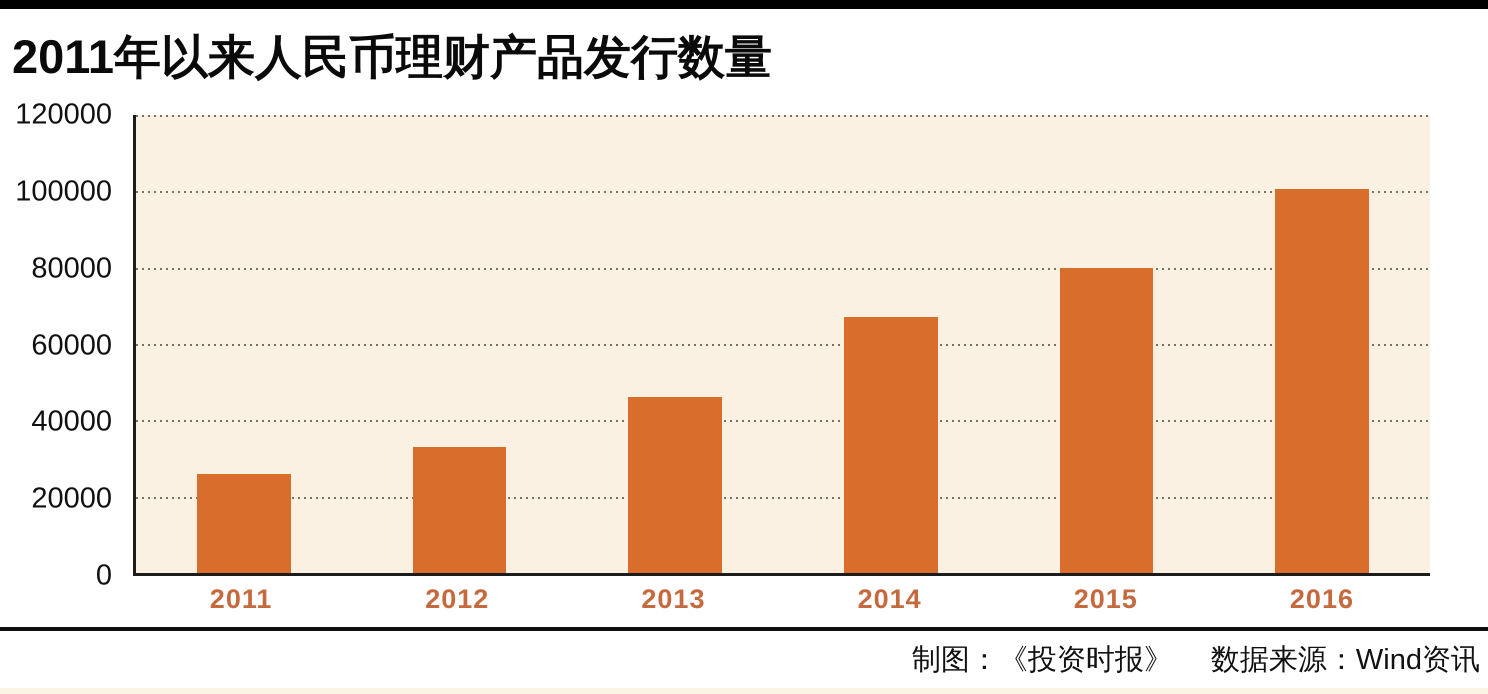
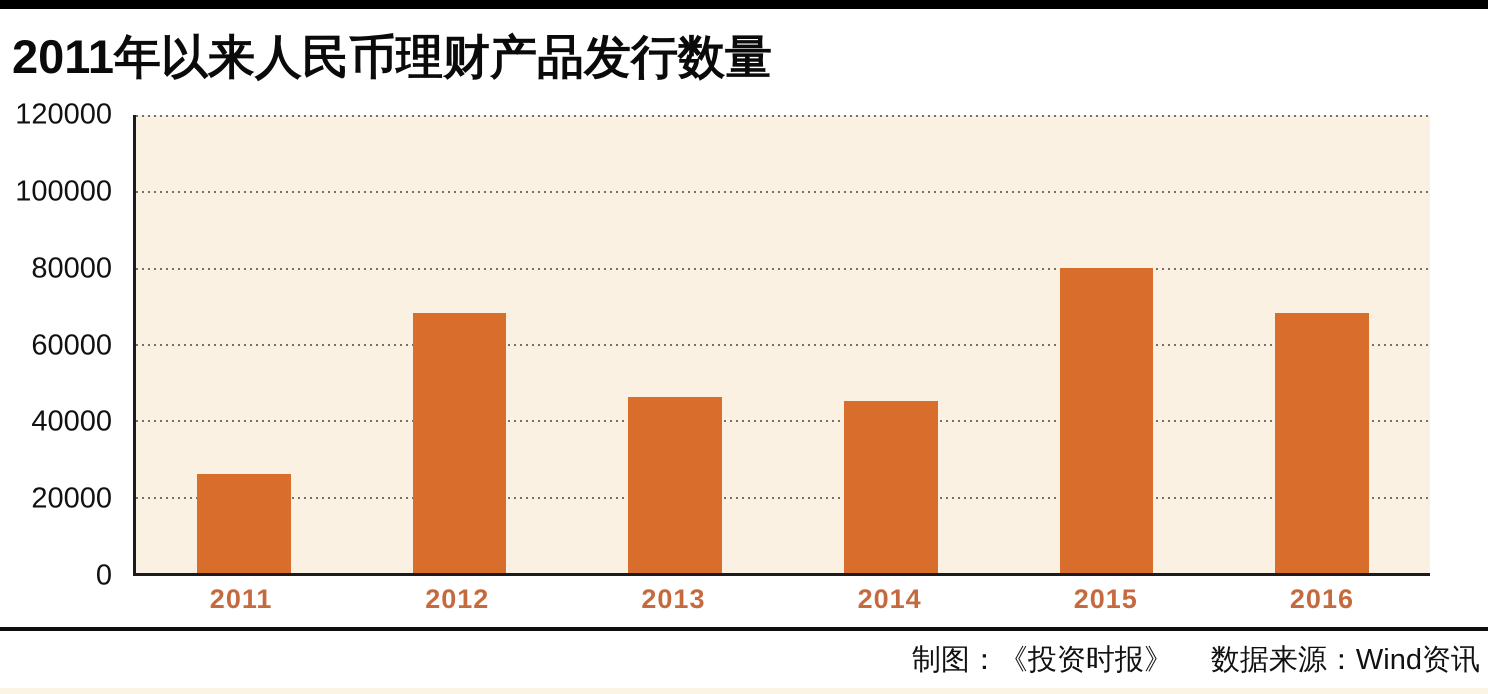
2012: 33000 -> 68000
2014: 67000 -> 45000
2016: 100000 -> 68000
